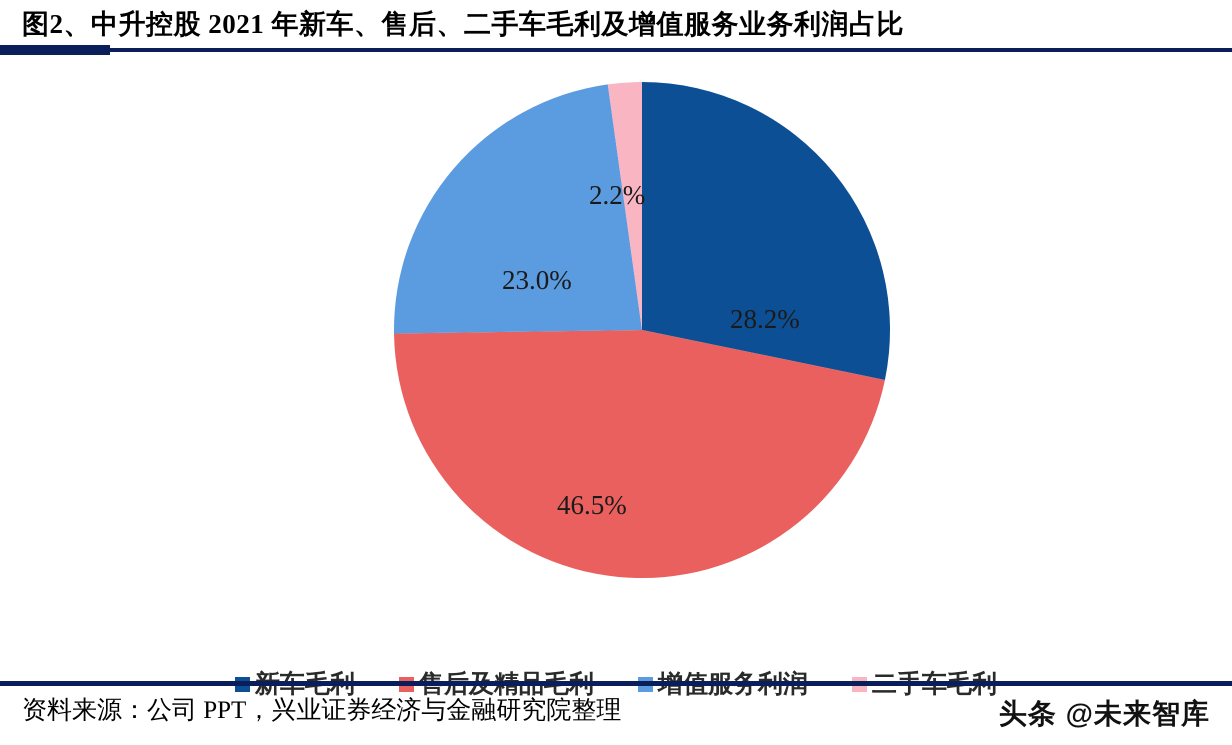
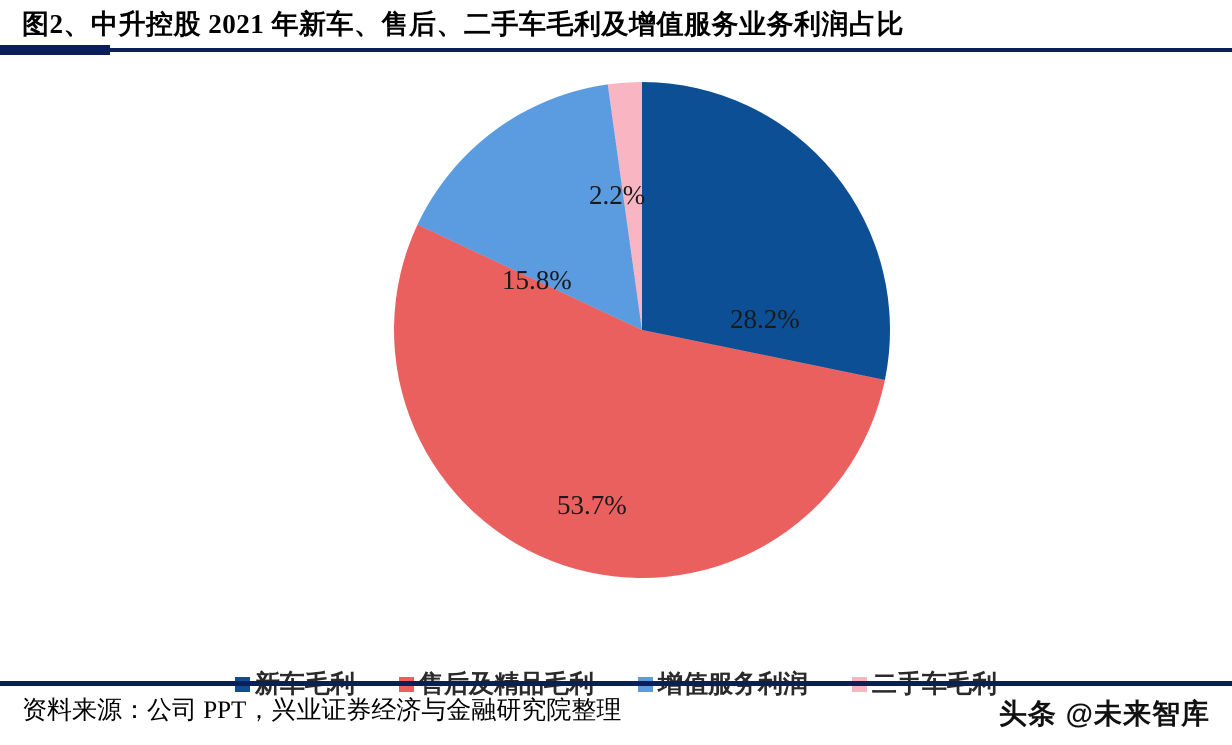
售后及精品毛利: 46.5% -> 53.7%
增值服务利润: 23.0% -> 15.8%
